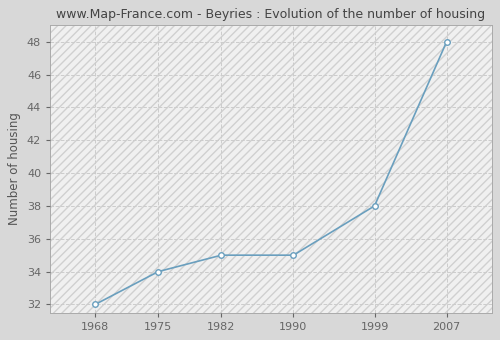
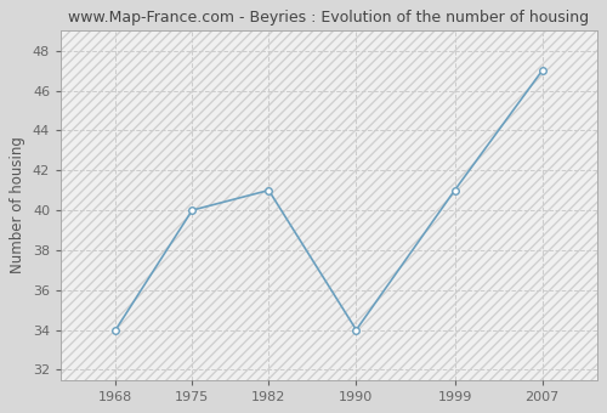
1968: 32 -> 34
1975: 34 -> 40
1982: 35 -> 41
1990: 35 -> 34
1999: 38 -> 41
2007: 48 -> 47
